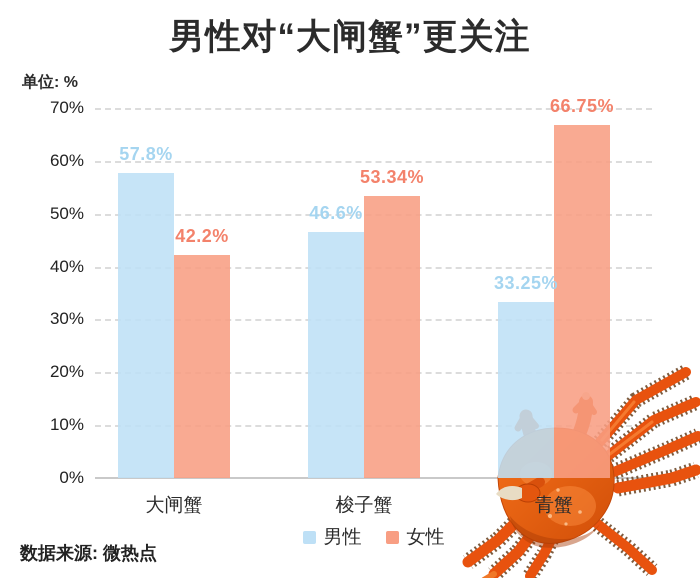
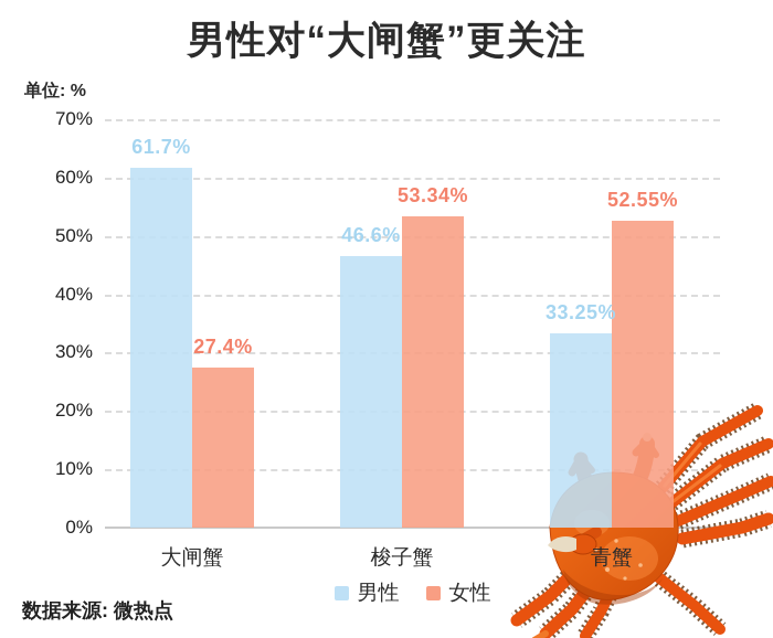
男性/大闸蟹: 57.8% -> 61.7%
女性/大闸蟹: 42.2% -> 27.4%
女性/青蟹: 66.75% -> 52.55%
